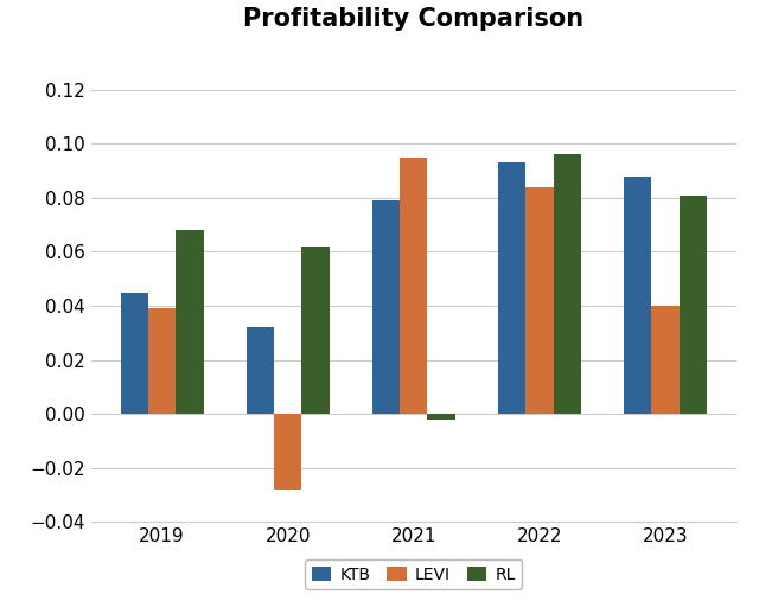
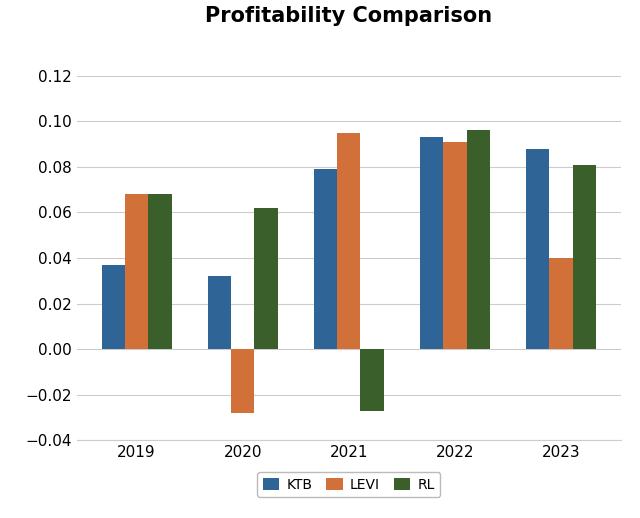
KTB/2019: 0.045 -> 0.037
LEVI/2019: 0.039 -> 0.068
RL/2021: -0.002 -> -0.027
LEVI/2022: 0.084 -> 0.091
